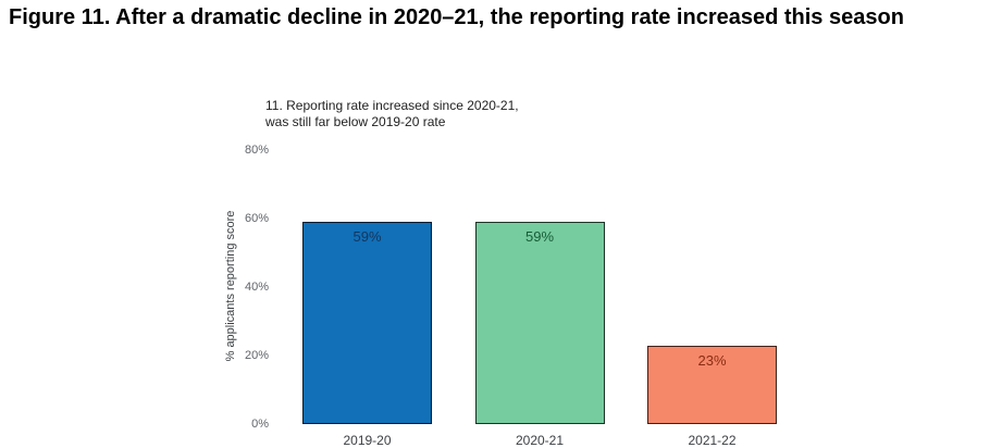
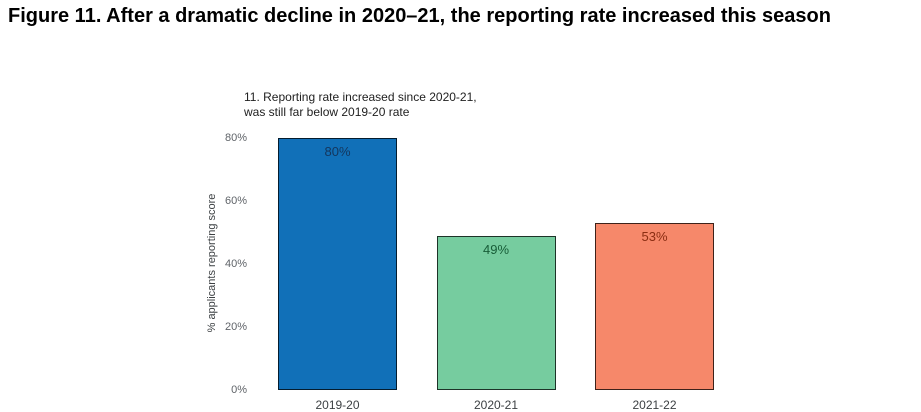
2019-20: 59% -> 80%
2020-21: 59% -> 49%
2021-22: 23% -> 53%
